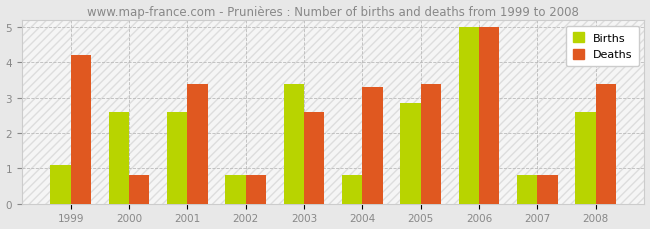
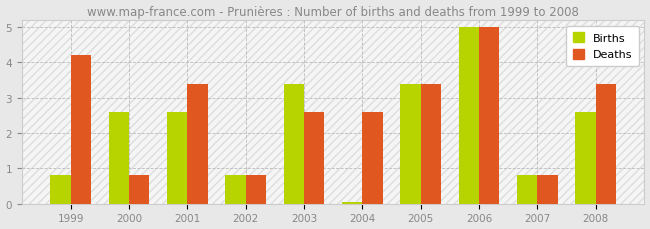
Births/1999: 1.10 -> 0.80
Births/2004: 0.80 -> 0.05
Deaths/2004: 3.3 -> 2.6
Births/2005: 2.85 -> 3.40
